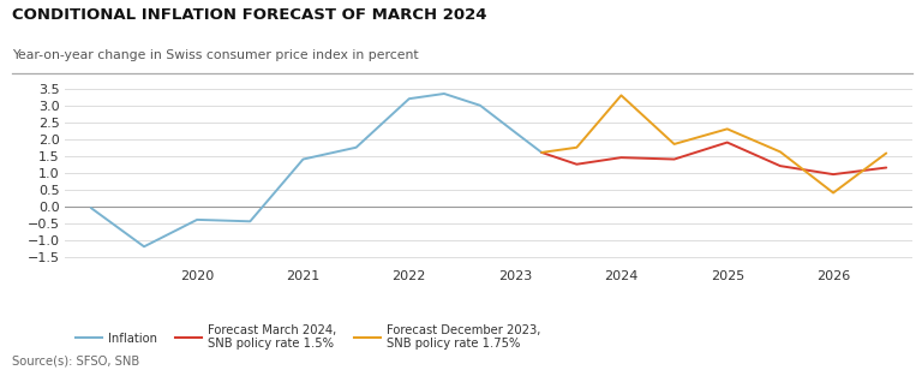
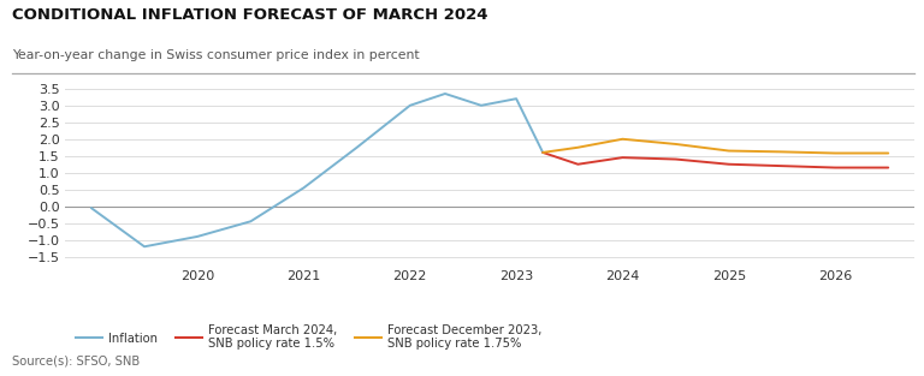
Inflation/2020: -0.40 -> -0.90
Inflation/2021: 1.40 -> 0.55
Inflation/2022: 3.20 -> 3.00
Inflation/2023: 2.20 -> 3.20
Forecast December 2023, SNB policy rate 1.75%/2024: 3.30 -> 2.00
Forecast March 2024, SNB policy rate 1.5%/2025: 1.90 -> 1.25
Forecast December 2023, SNB policy rate 1.75%/2025: 2.30 -> 1.65
Forecast March 2024, SNB policy rate 1.5%/2026: 0.95 -> 1.15
Forecast December 2023, SNB policy rate 1.75%/2026: 0.40 -> 1.58
